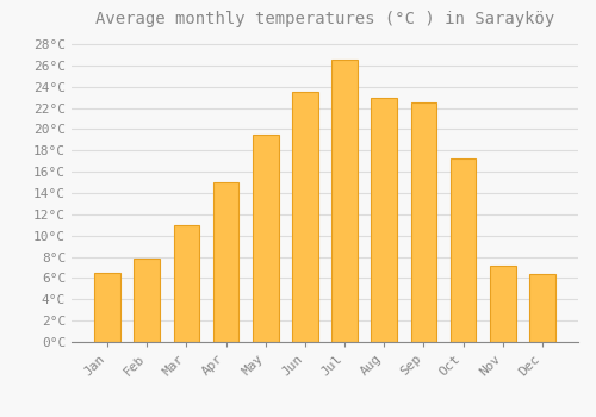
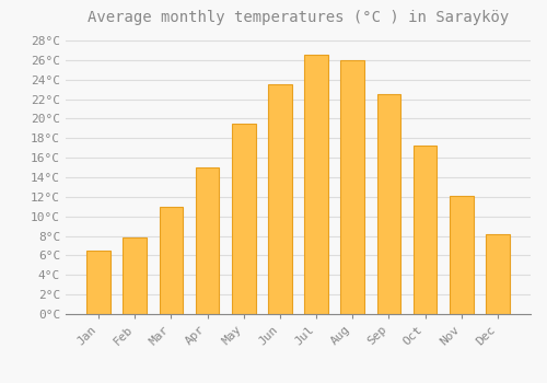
Aug: 23.0°C -> 26.0°C
Nov: 7.2°C -> 12.1°C
Dec: 6.4°C -> 8.2°C
